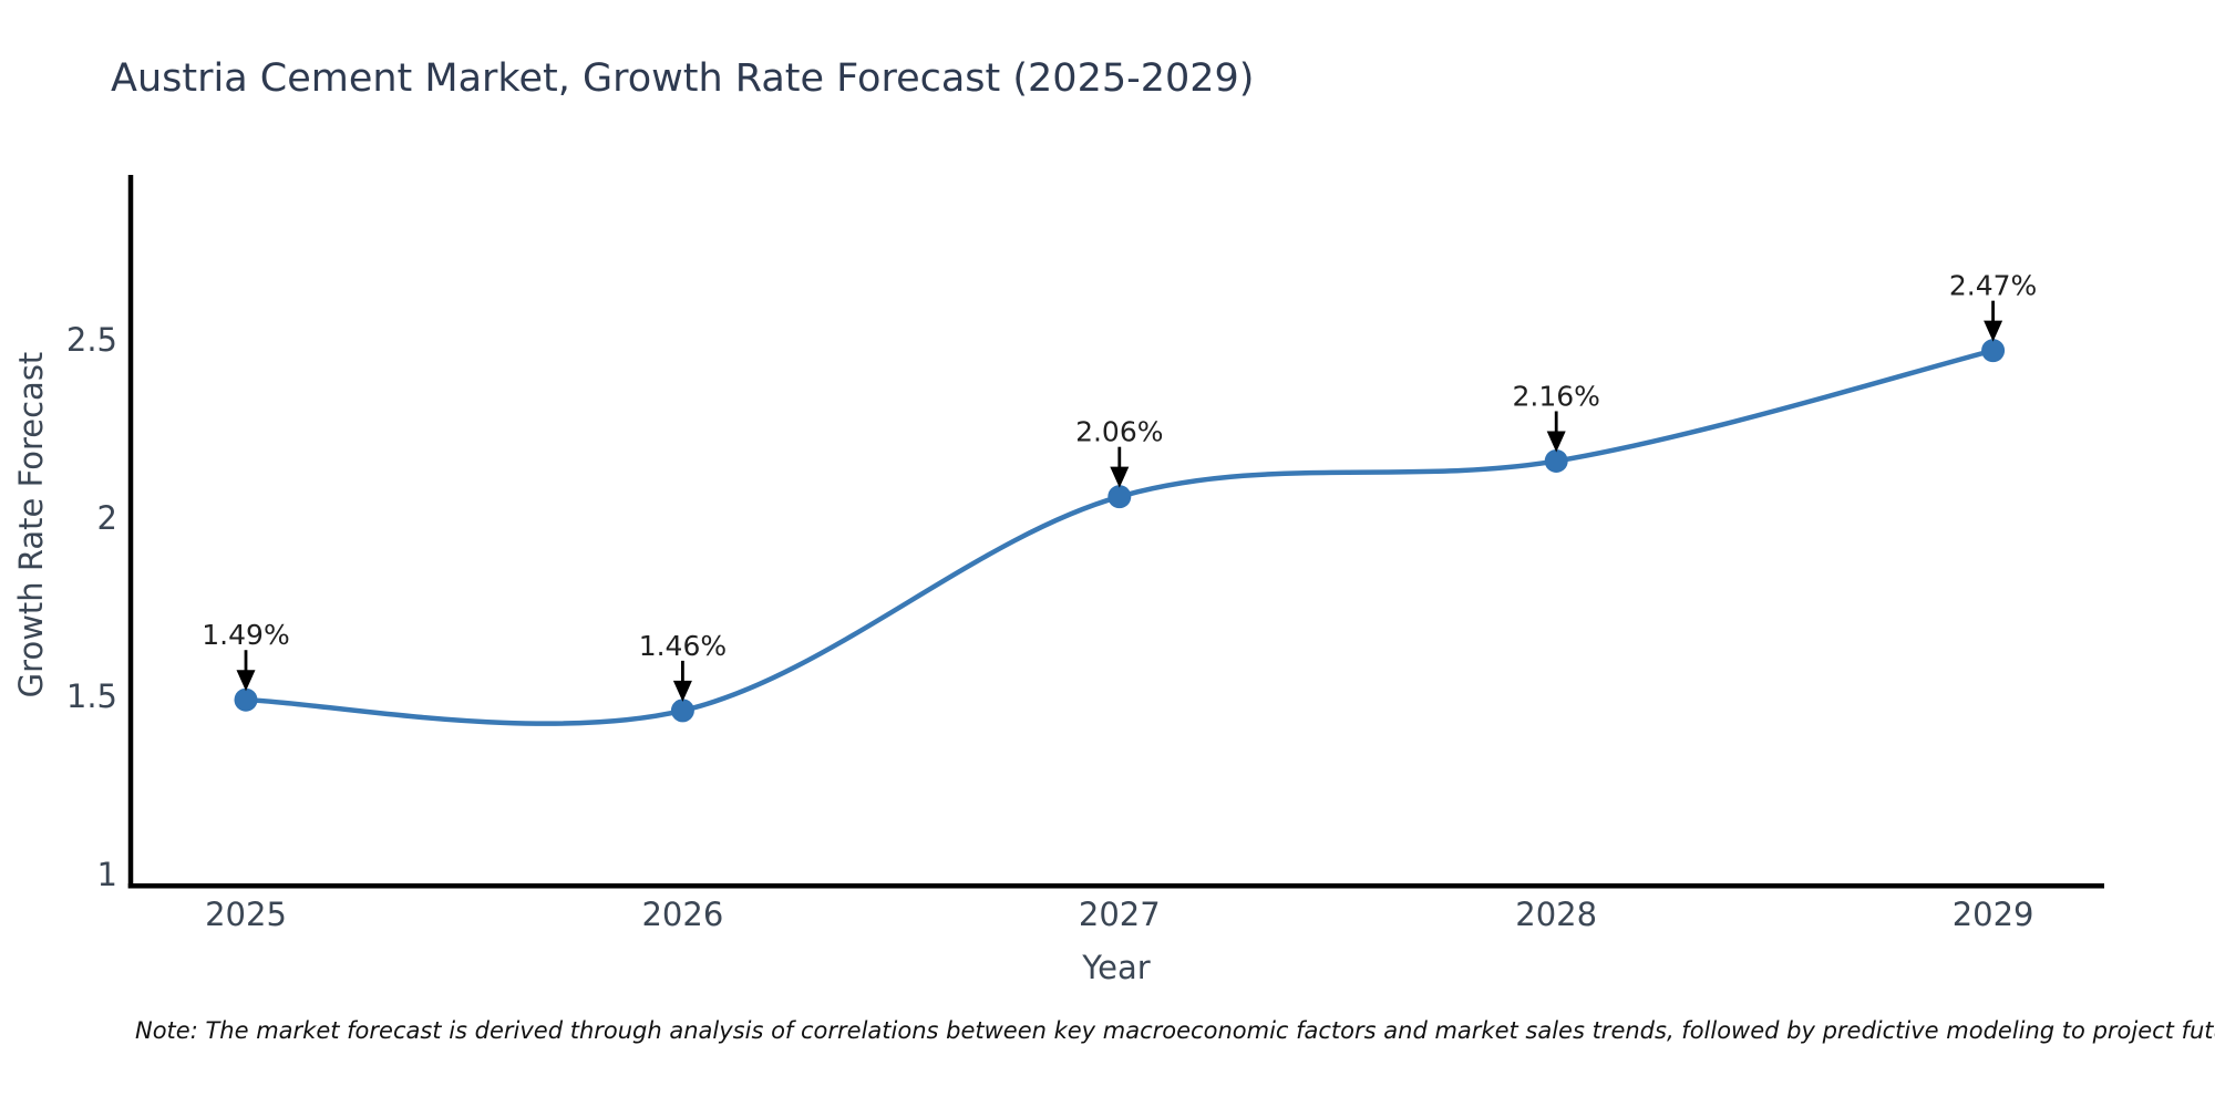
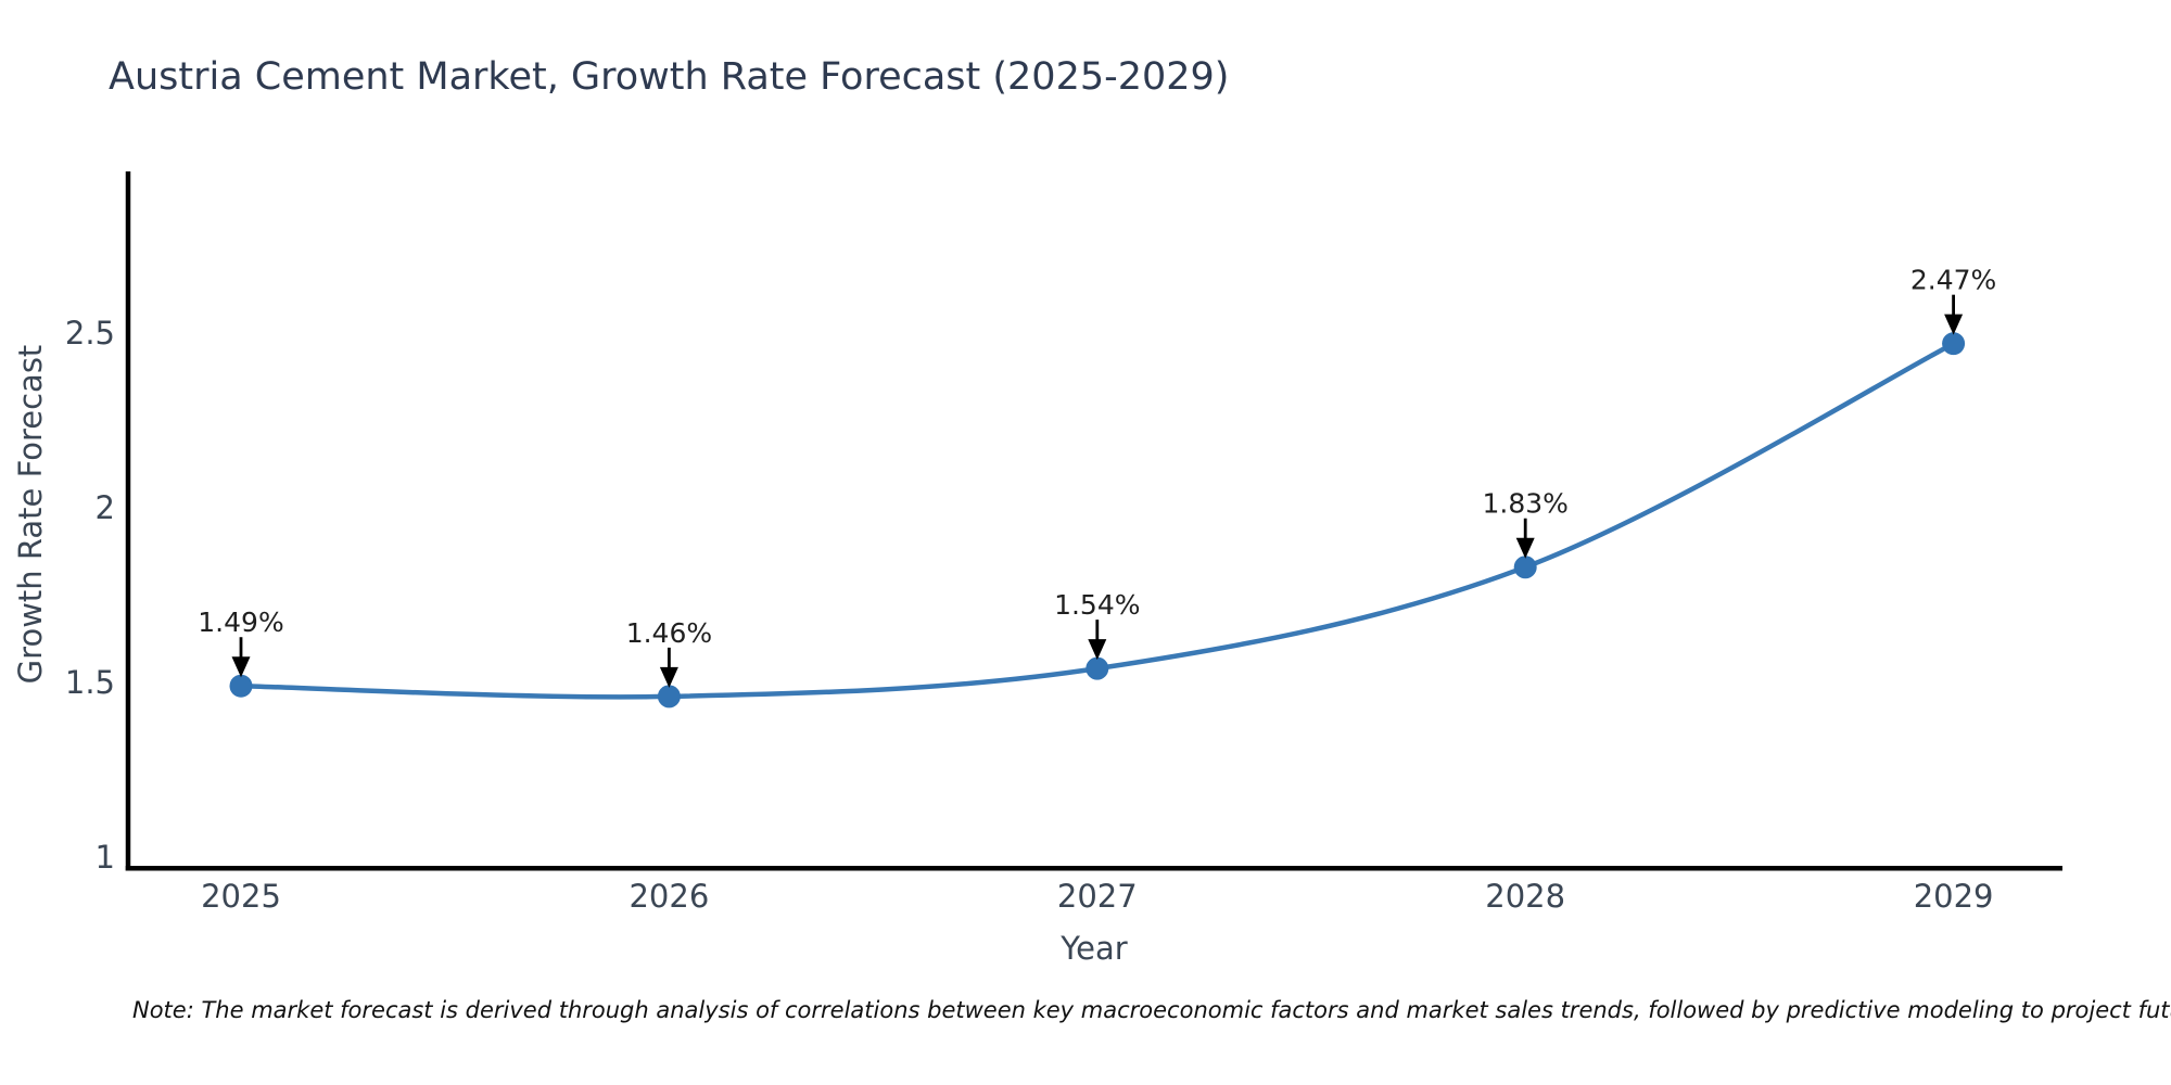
2027: 2.06% -> 1.54%
2028: 2.16% -> 1.83%
